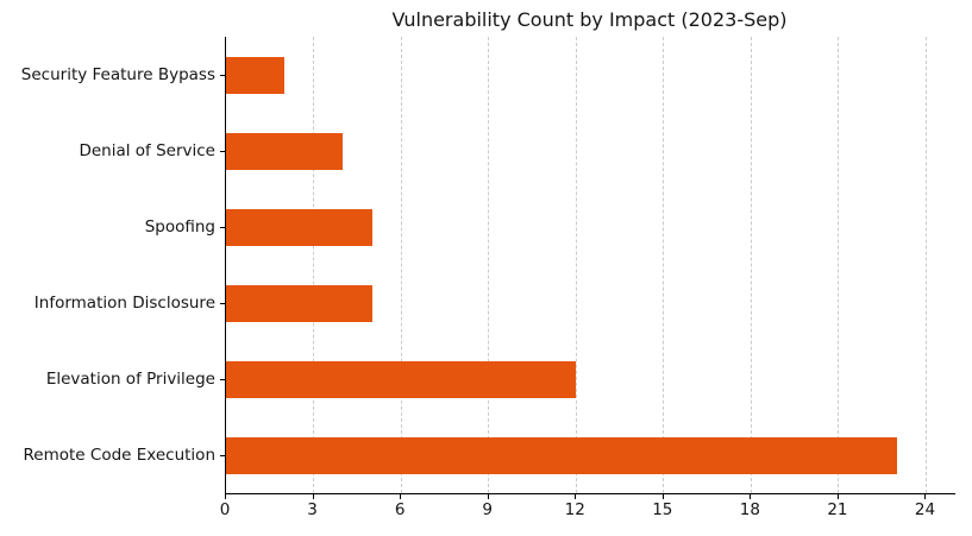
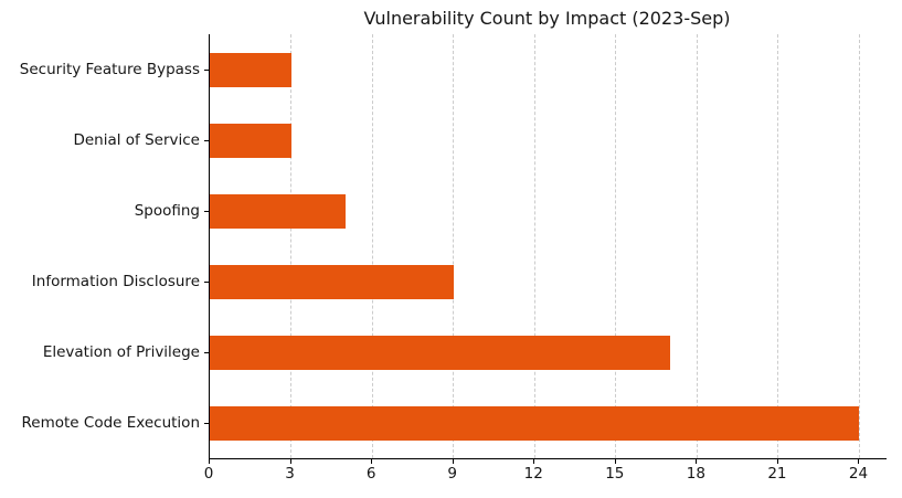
Security Feature Bypass: 2 -> 3
Denial of Service: 4 -> 3
Information Disclosure: 5 -> 9
Elevation of Privilege: 12 -> 17
Remote Code Execution: 23 -> 24
